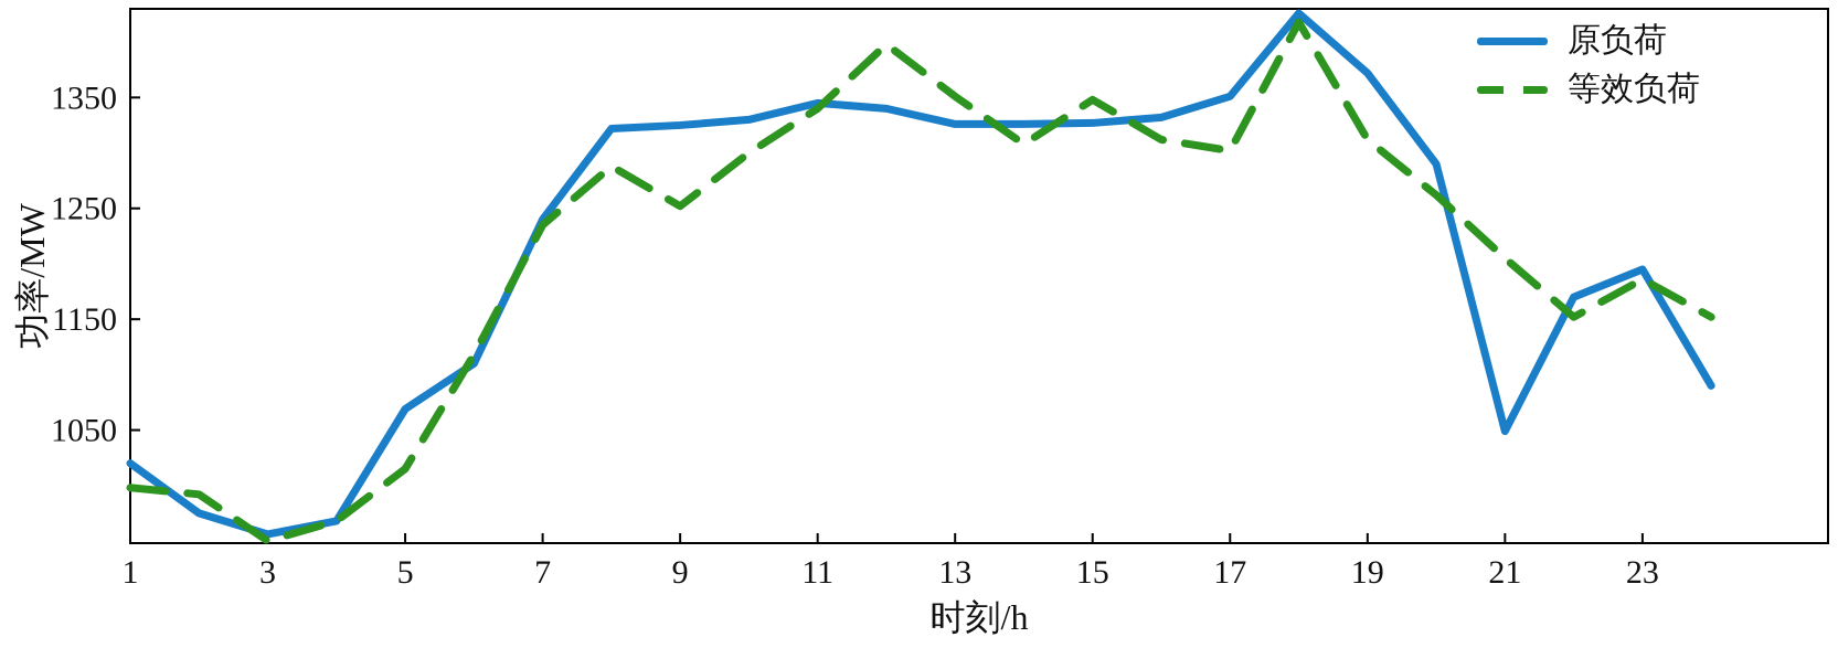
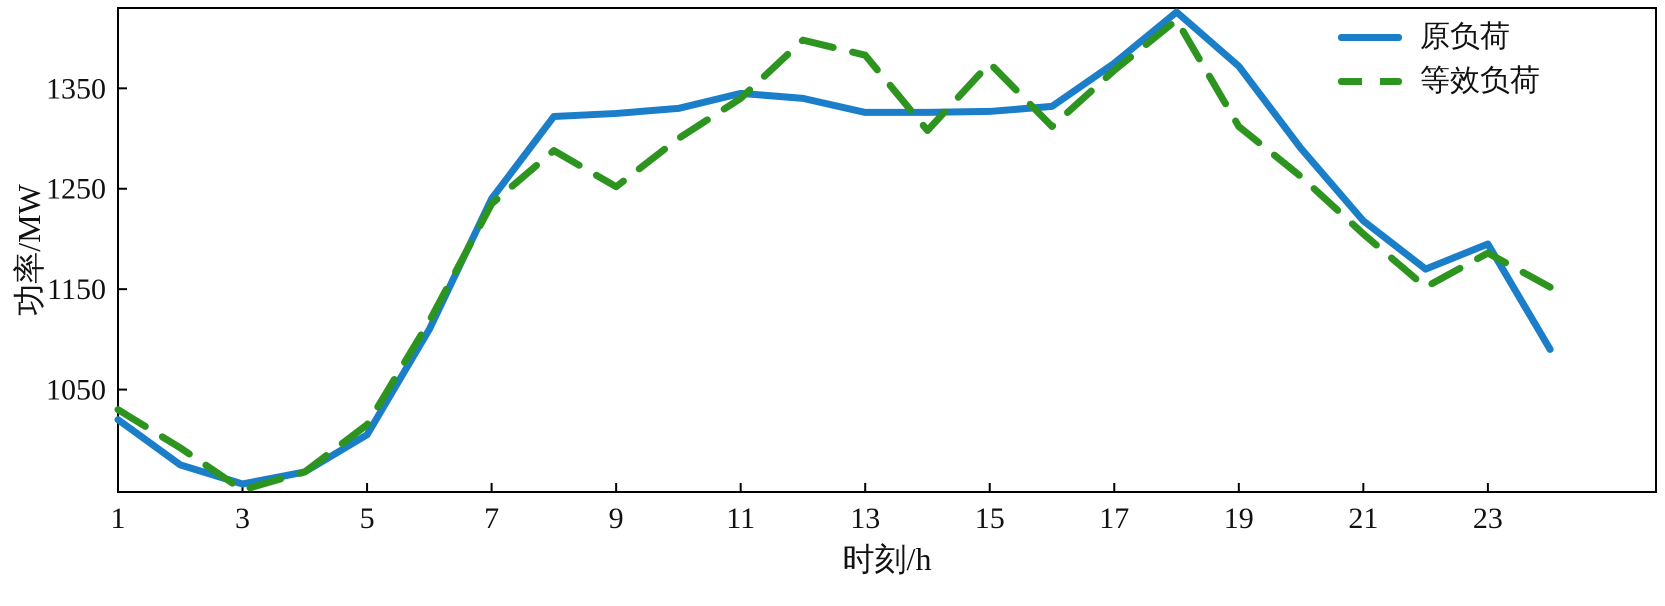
等效负荷/1: 998 -> 1030
原负荷/5: 1069 -> 1005
等效负荷/13: 1351 -> 1383
等效负荷/15: 1348 -> 1375
原负荷/17: 1351 -> 1375
等效负荷/17: 1302 -> 1368
原负荷/21: 1049 -> 1218
